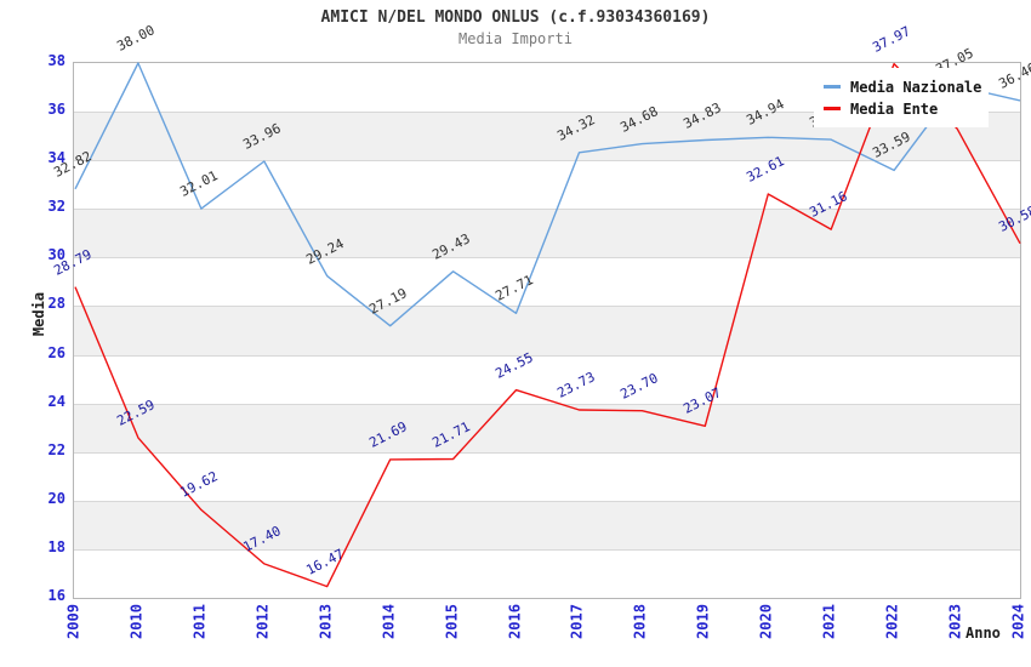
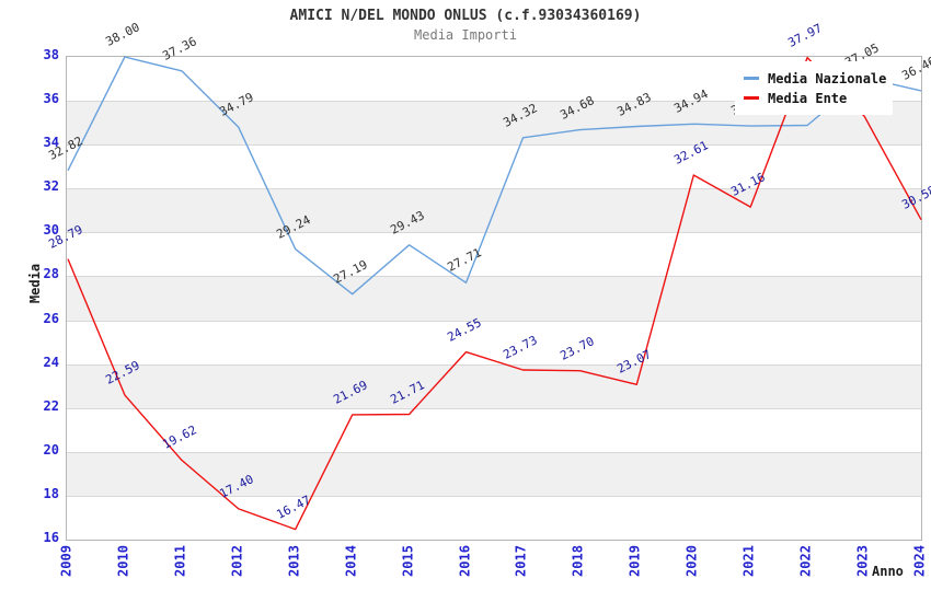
Media Nazionale/2011: 32.01 -> 37.36
Media Nazionale/2012: 33.96 -> 34.79
Media Nazionale/2022: 33.59 -> 34.88
